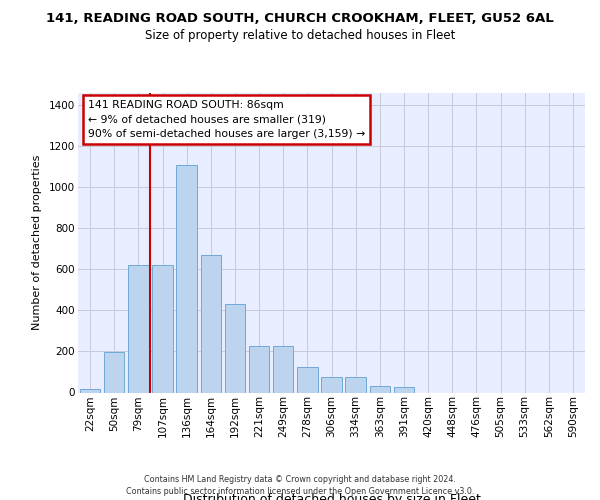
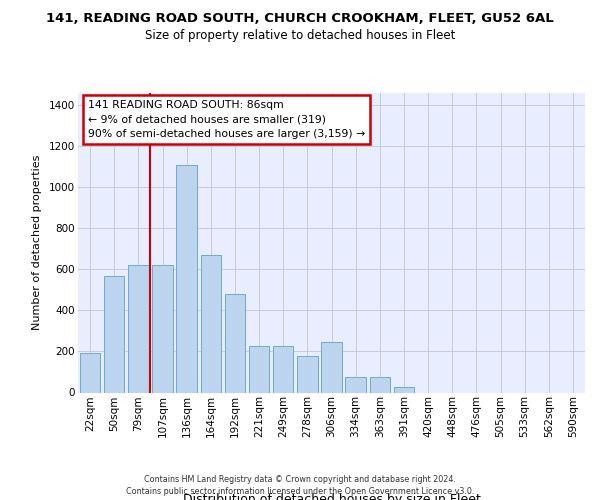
22sqm: 15 -> 190
50sqm: 195 -> 565
192sqm: 430 -> 480
278sqm: 125 -> 180
306sqm: 75 -> 245
363sqm: 30 -> 75
